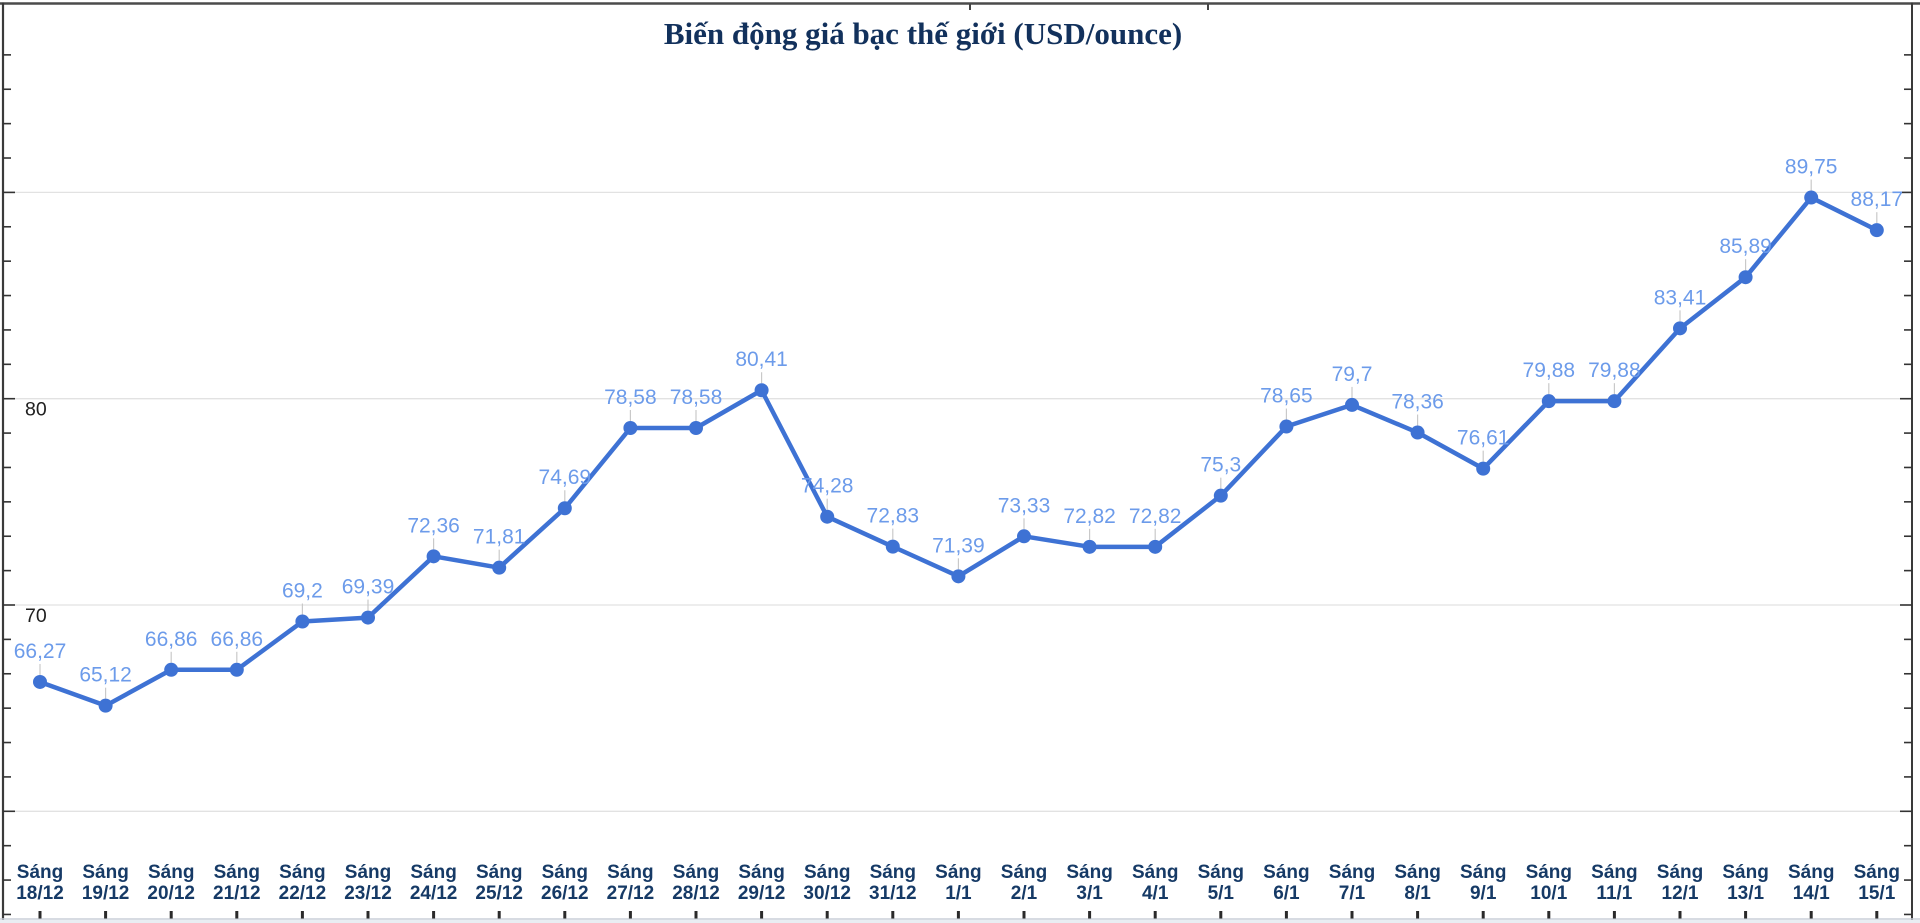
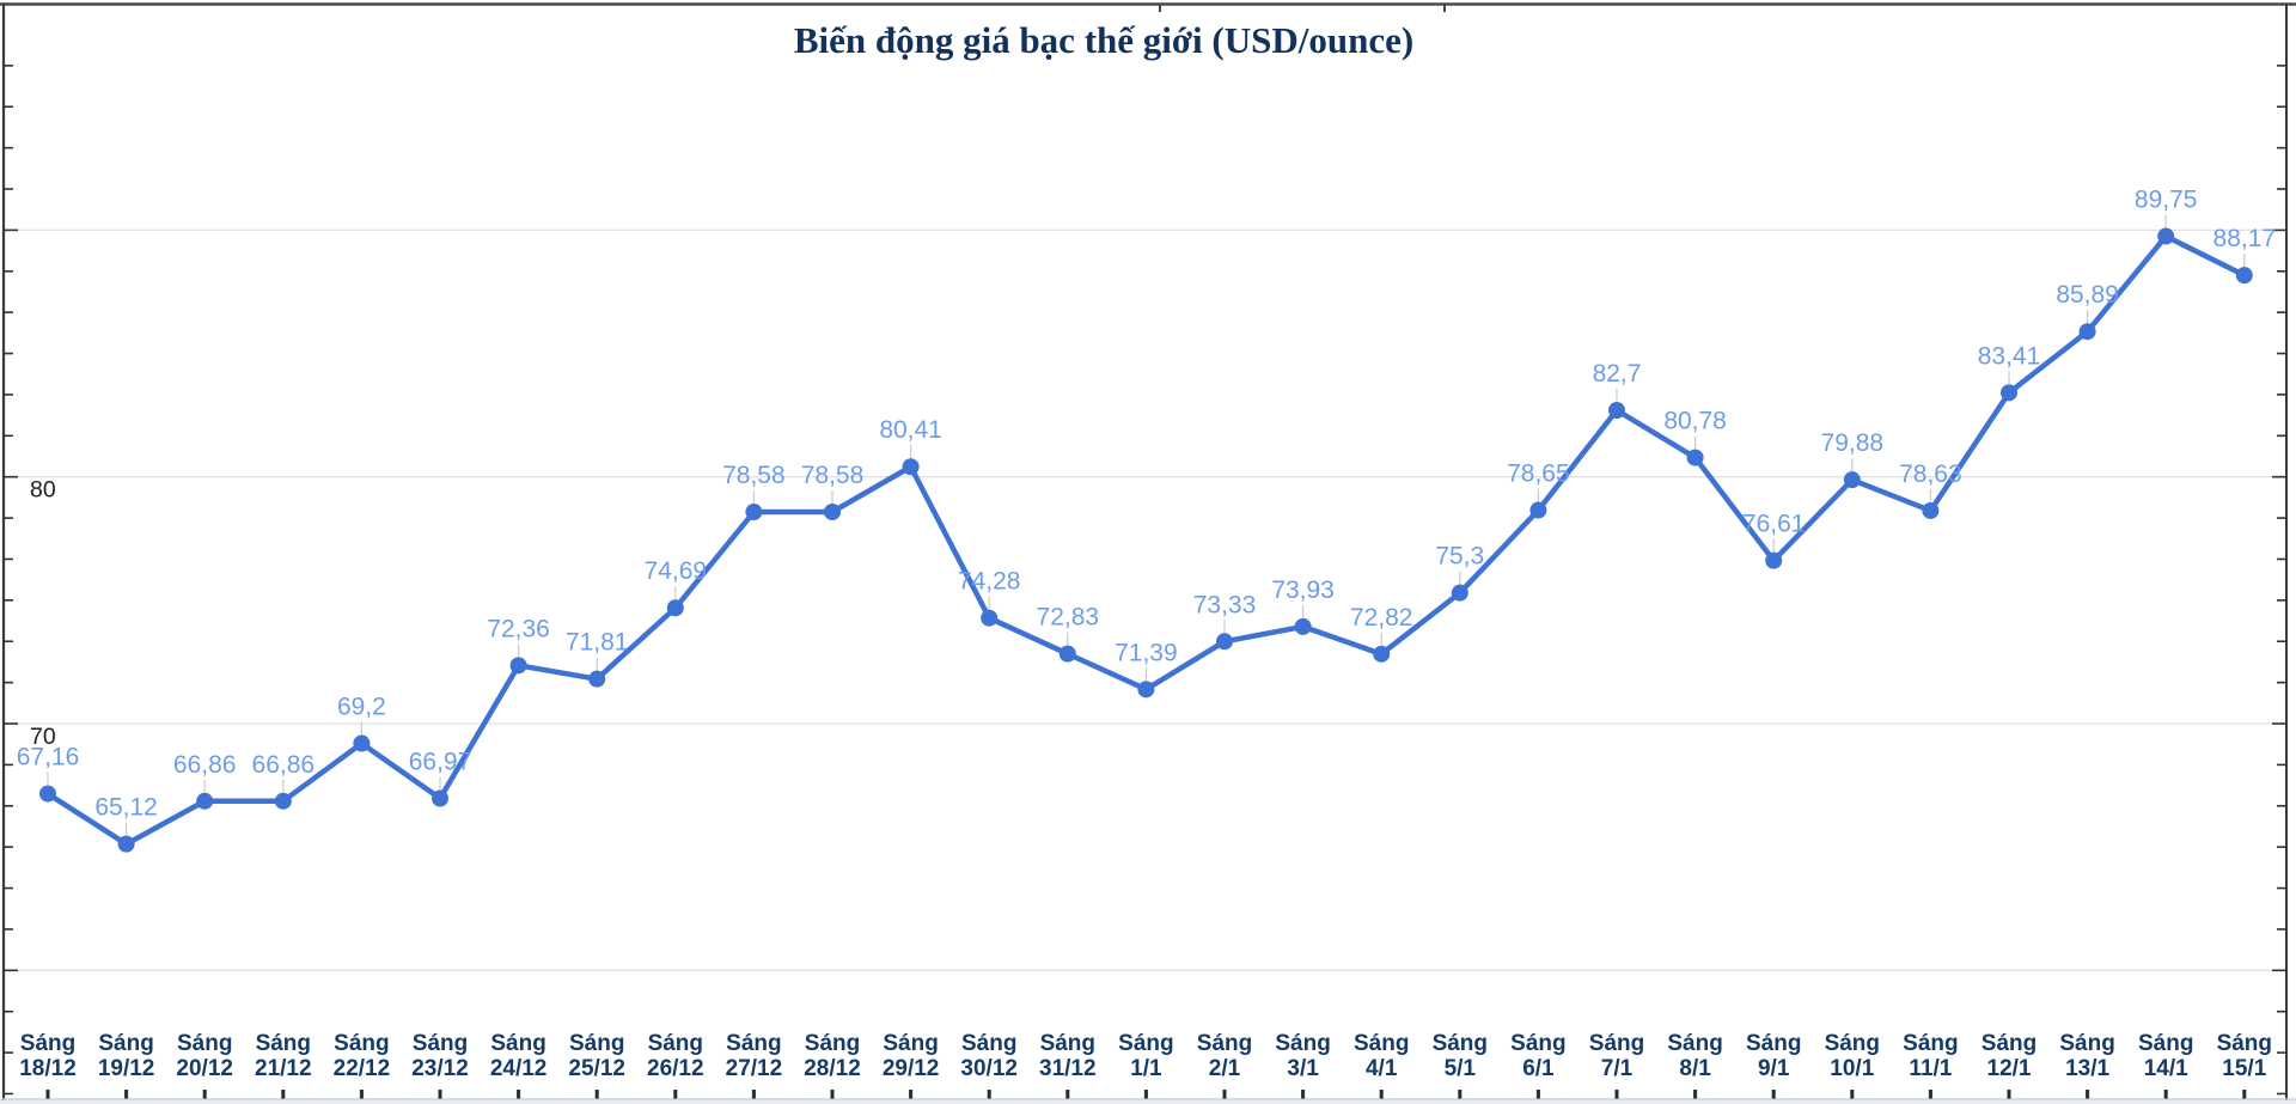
Sáng 18/12: 66,27 -> 67,16
Sáng 23/12: 69,39 -> 66,97
Sáng 3/1: 72,82 -> 73,93
Sáng 7/1: 79,7 -> 82,7
Sáng 8/1: 78,36 -> 80,78
Sáng 11/1: 79,88 -> 78,63
